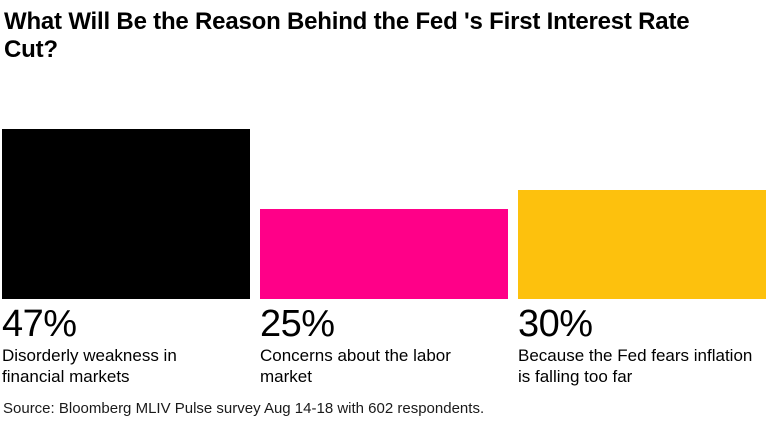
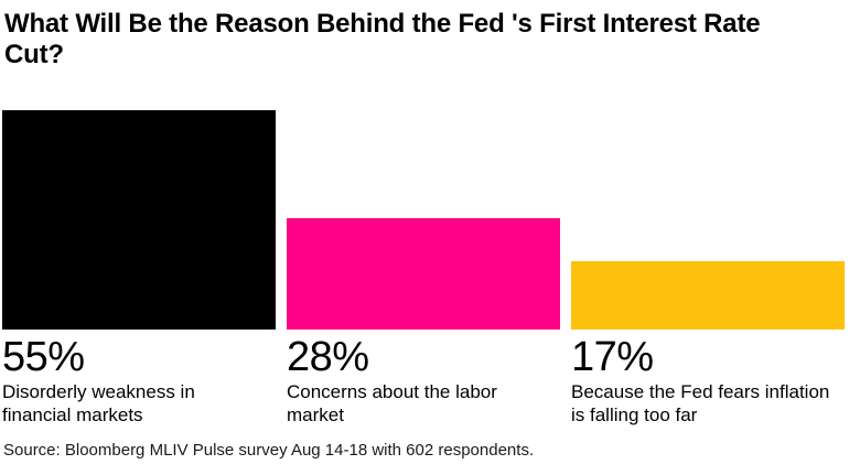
Disorderly weakness in financial markets: 47% -> 55%
Concerns about the labor market: 25% -> 28%
Because the Fed fears inflation is falling too far: 30% -> 17%
